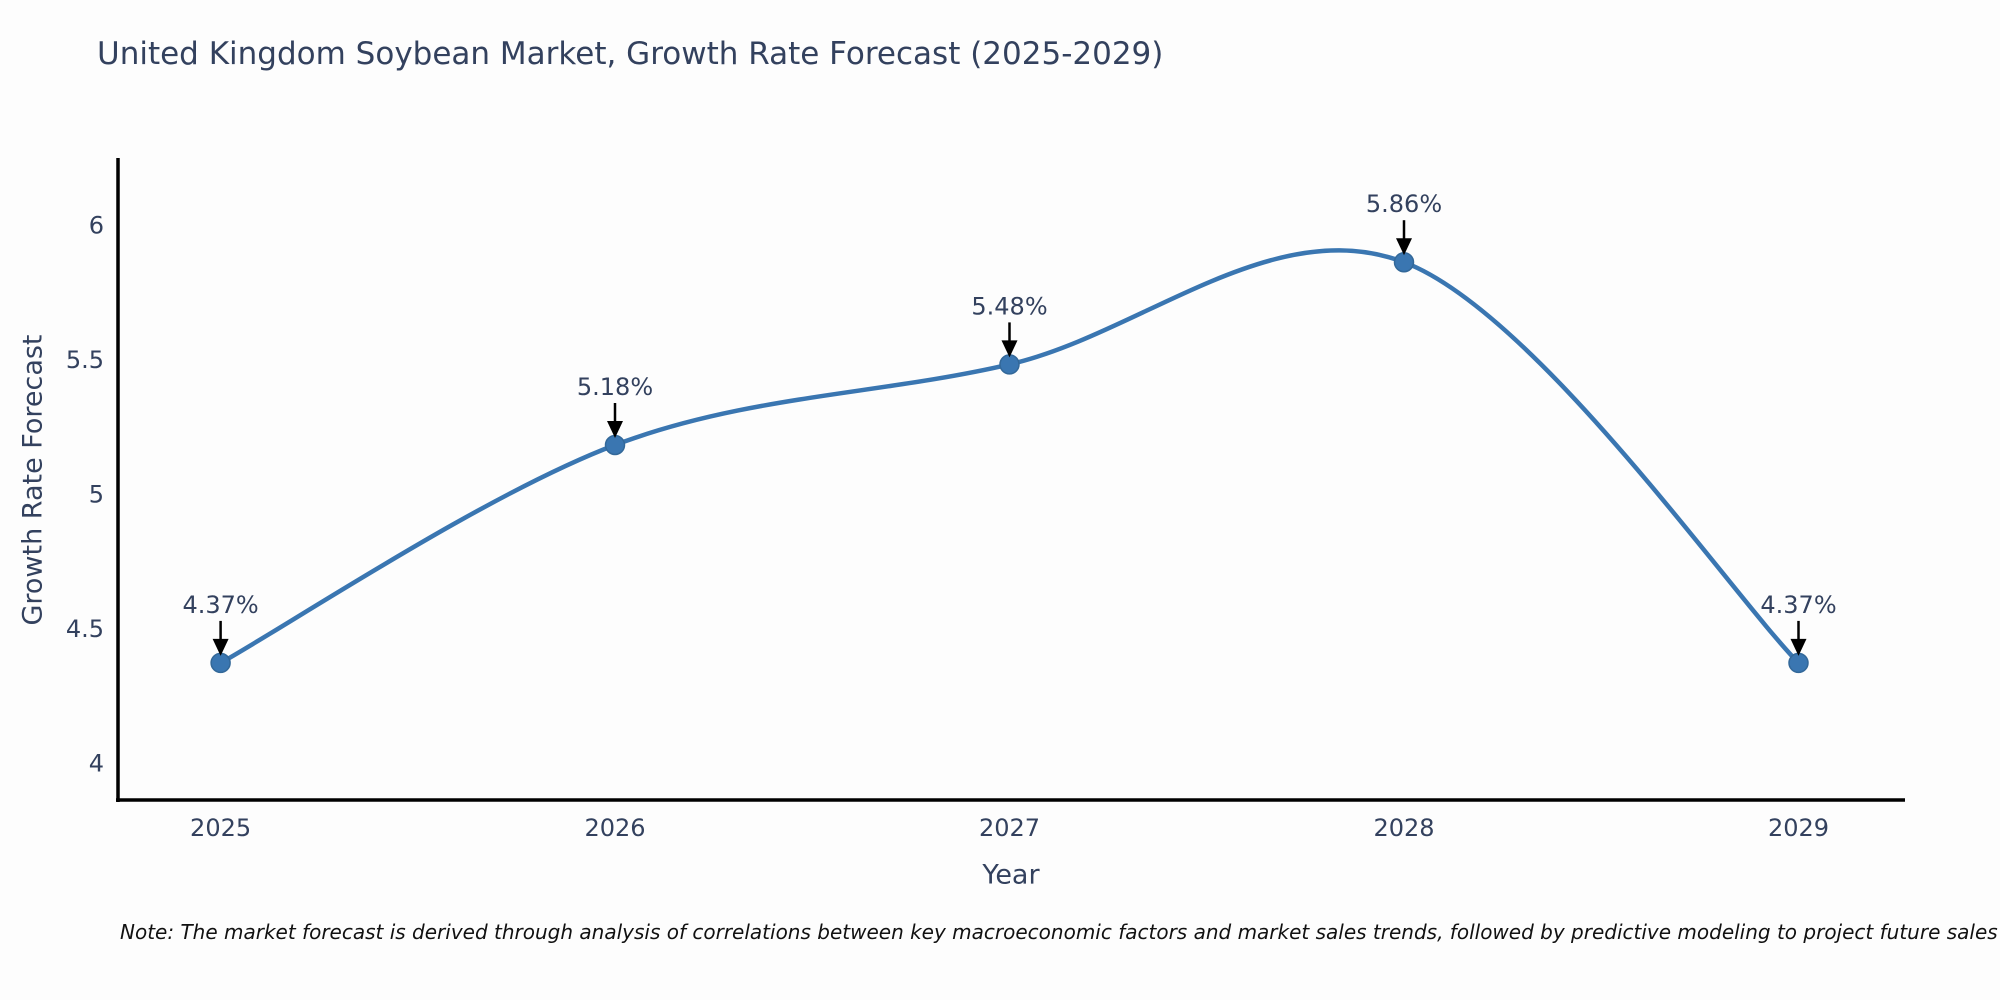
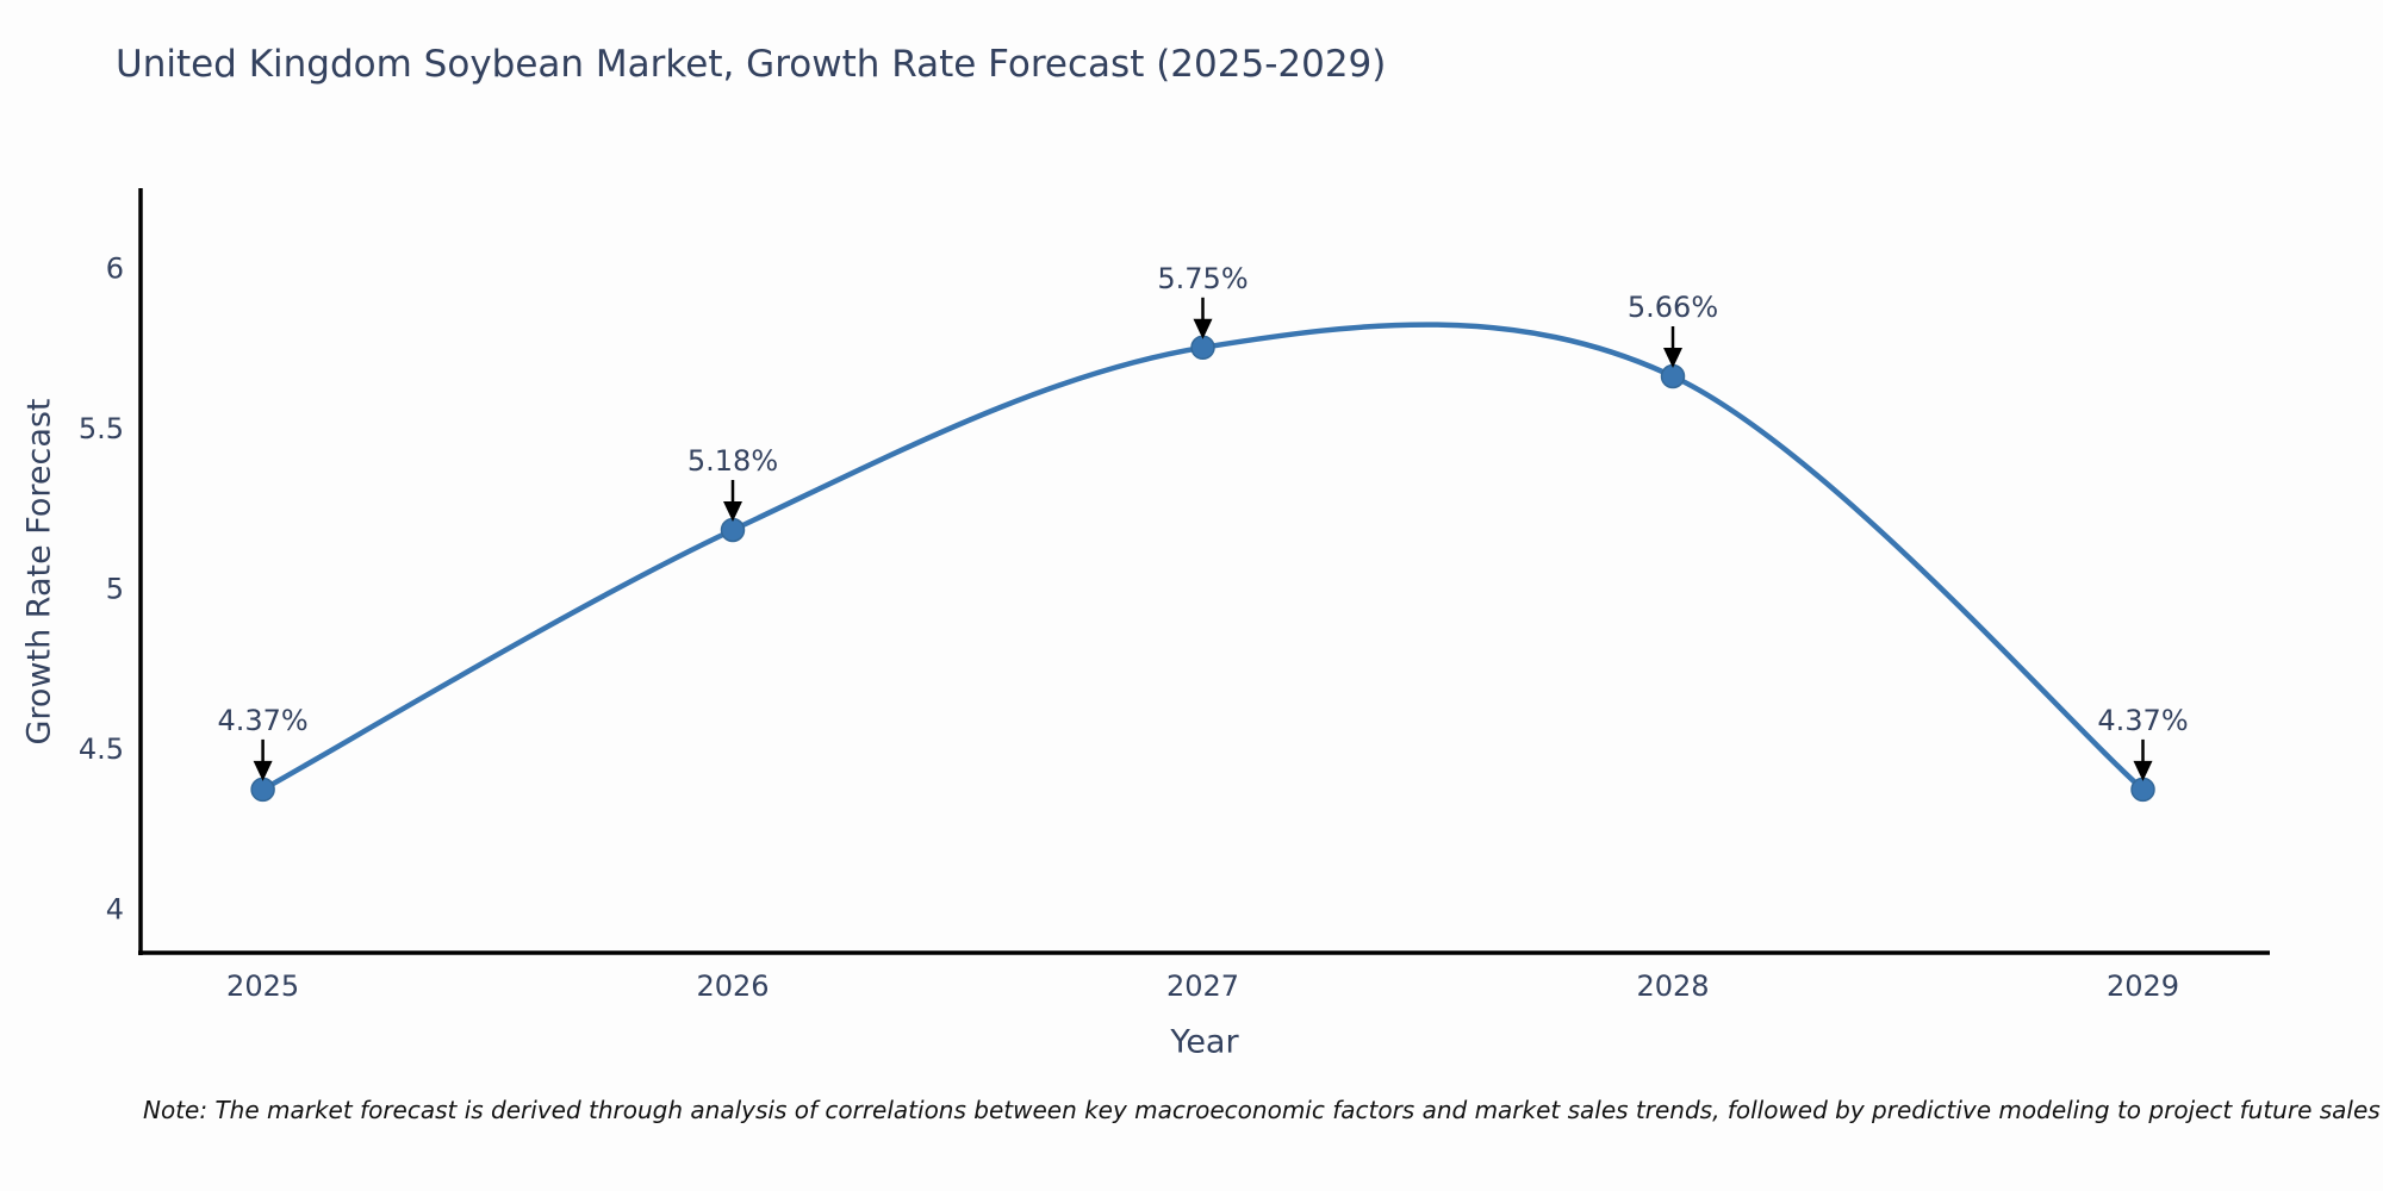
2027: 5.48% -> 5.75%
2028: 5.86% -> 5.66%
